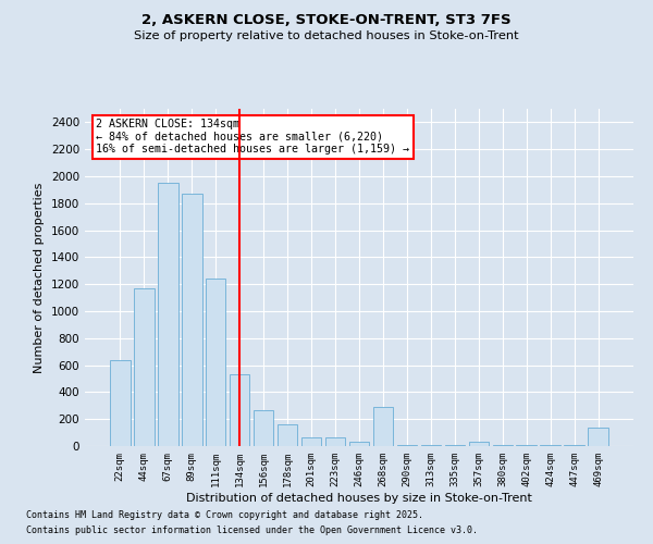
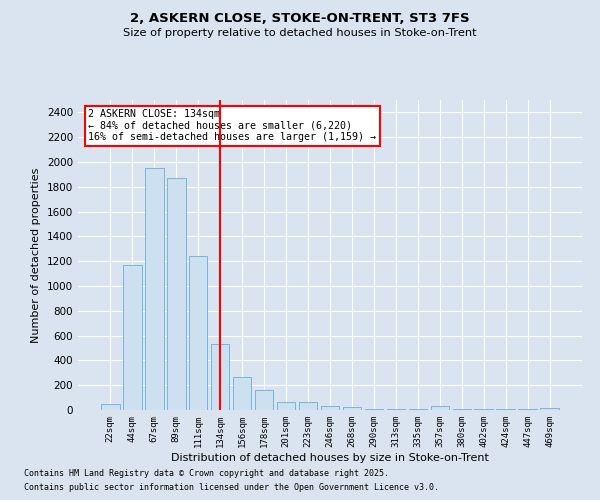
22sqm: 640 -> 50
268sqm: 290 -> 20
469sqm: 140 -> 20
